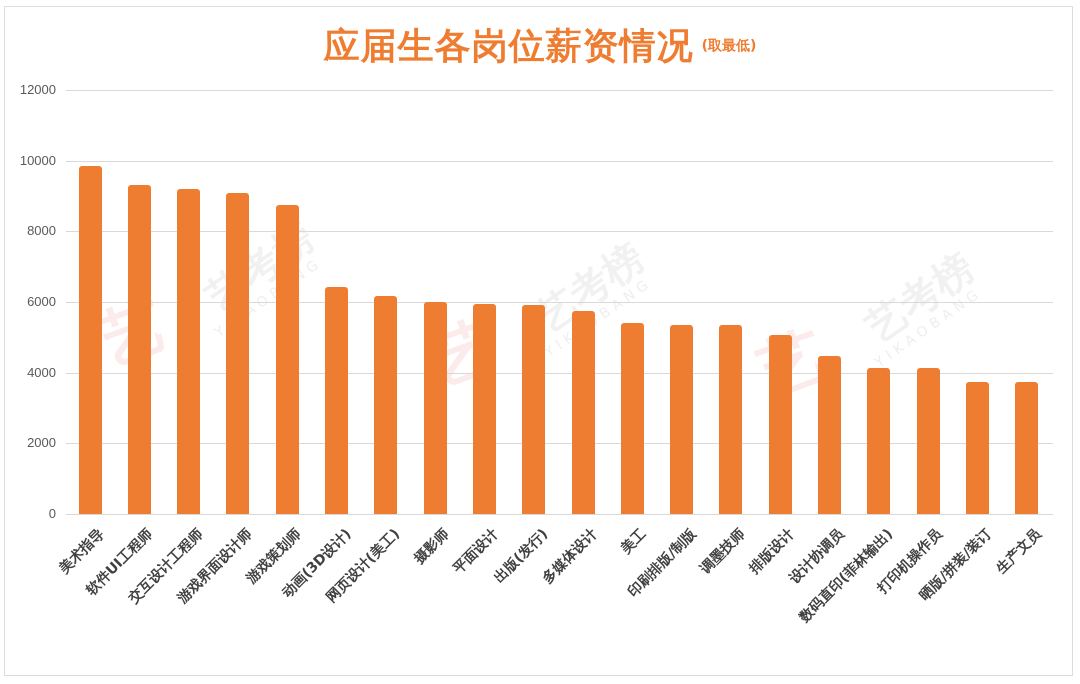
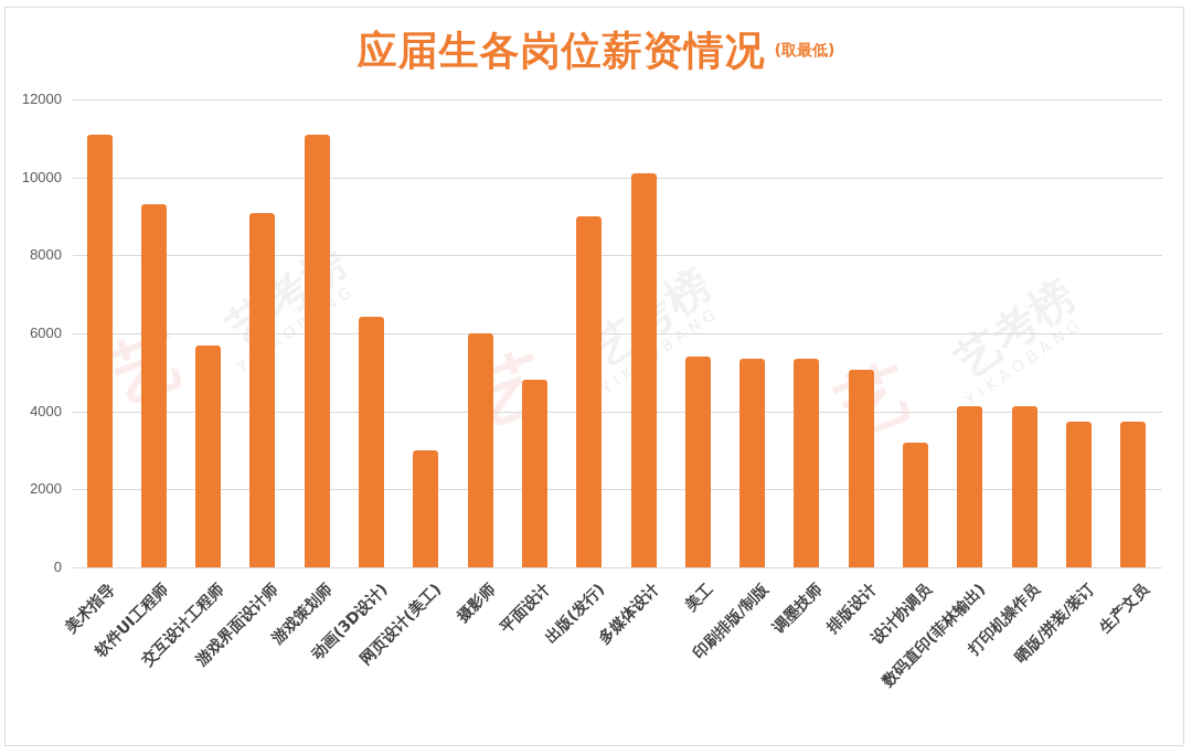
美术指导: 9800 -> 11100
交互设计工程师: 9200 -> 5700
游戏策划师: 8800 -> 11100
网页设计(美工): 6200 -> 3000
平面设计: 6000 -> 4800
出版(发行): 5900 -> 9000
多媒体设计: 5800 -> 10100
设计协调员: 4500 -> 3200
